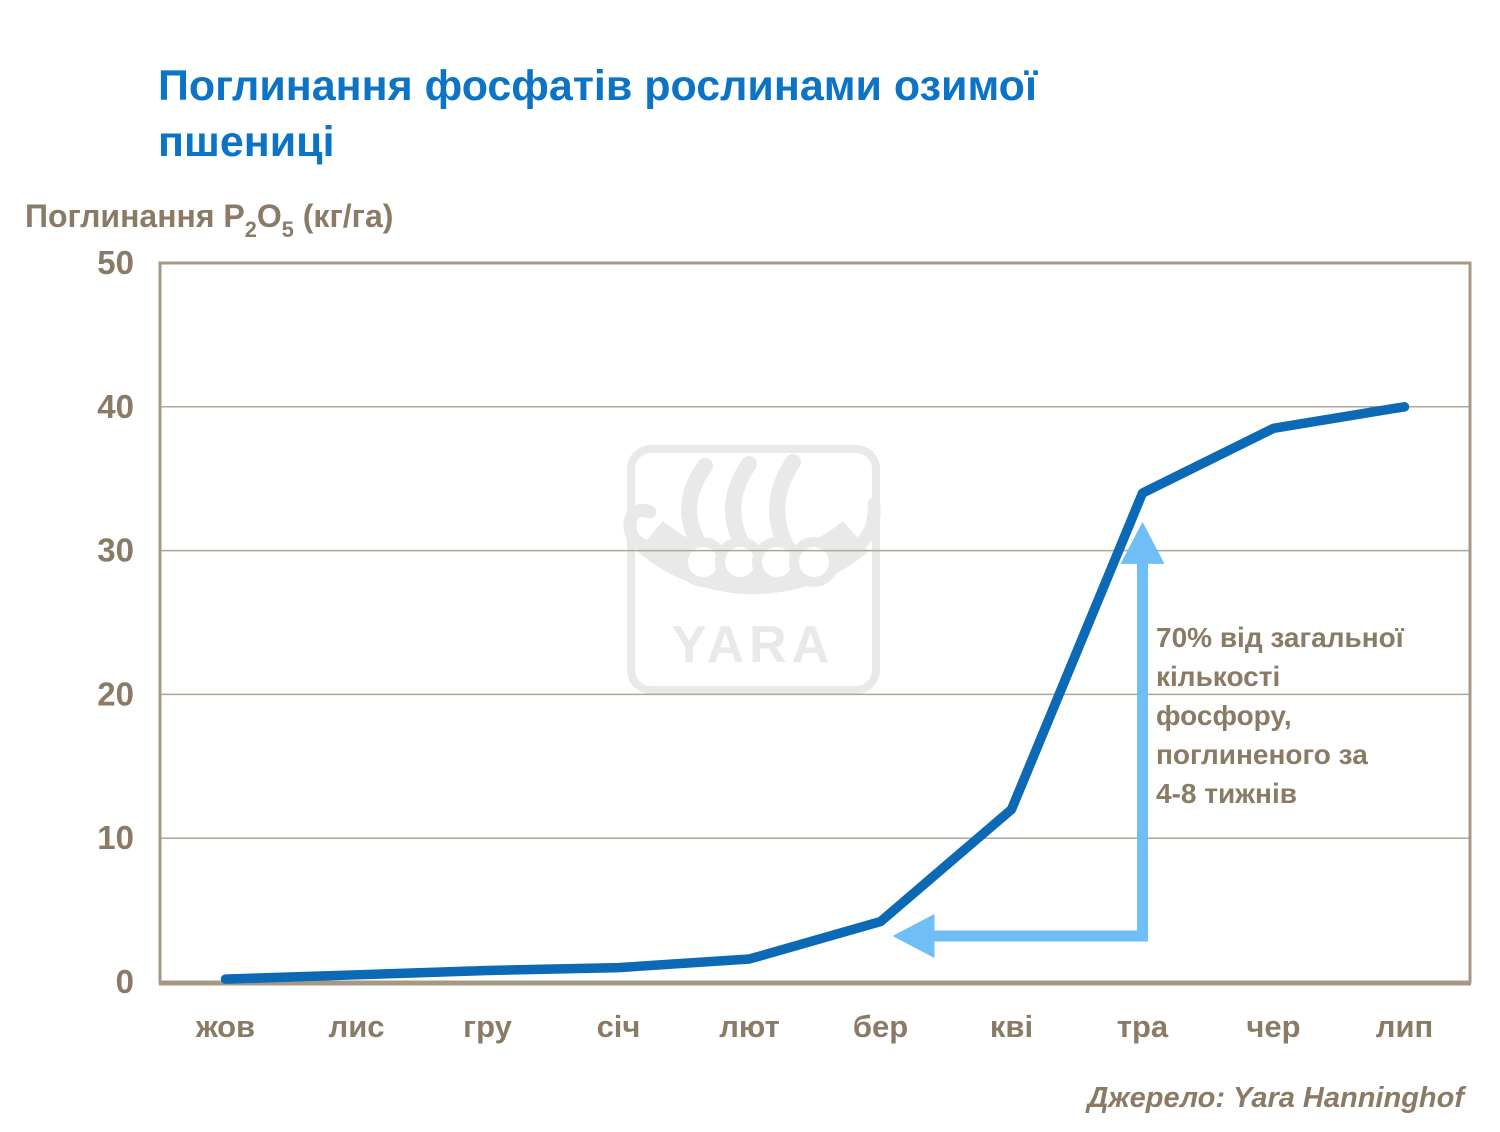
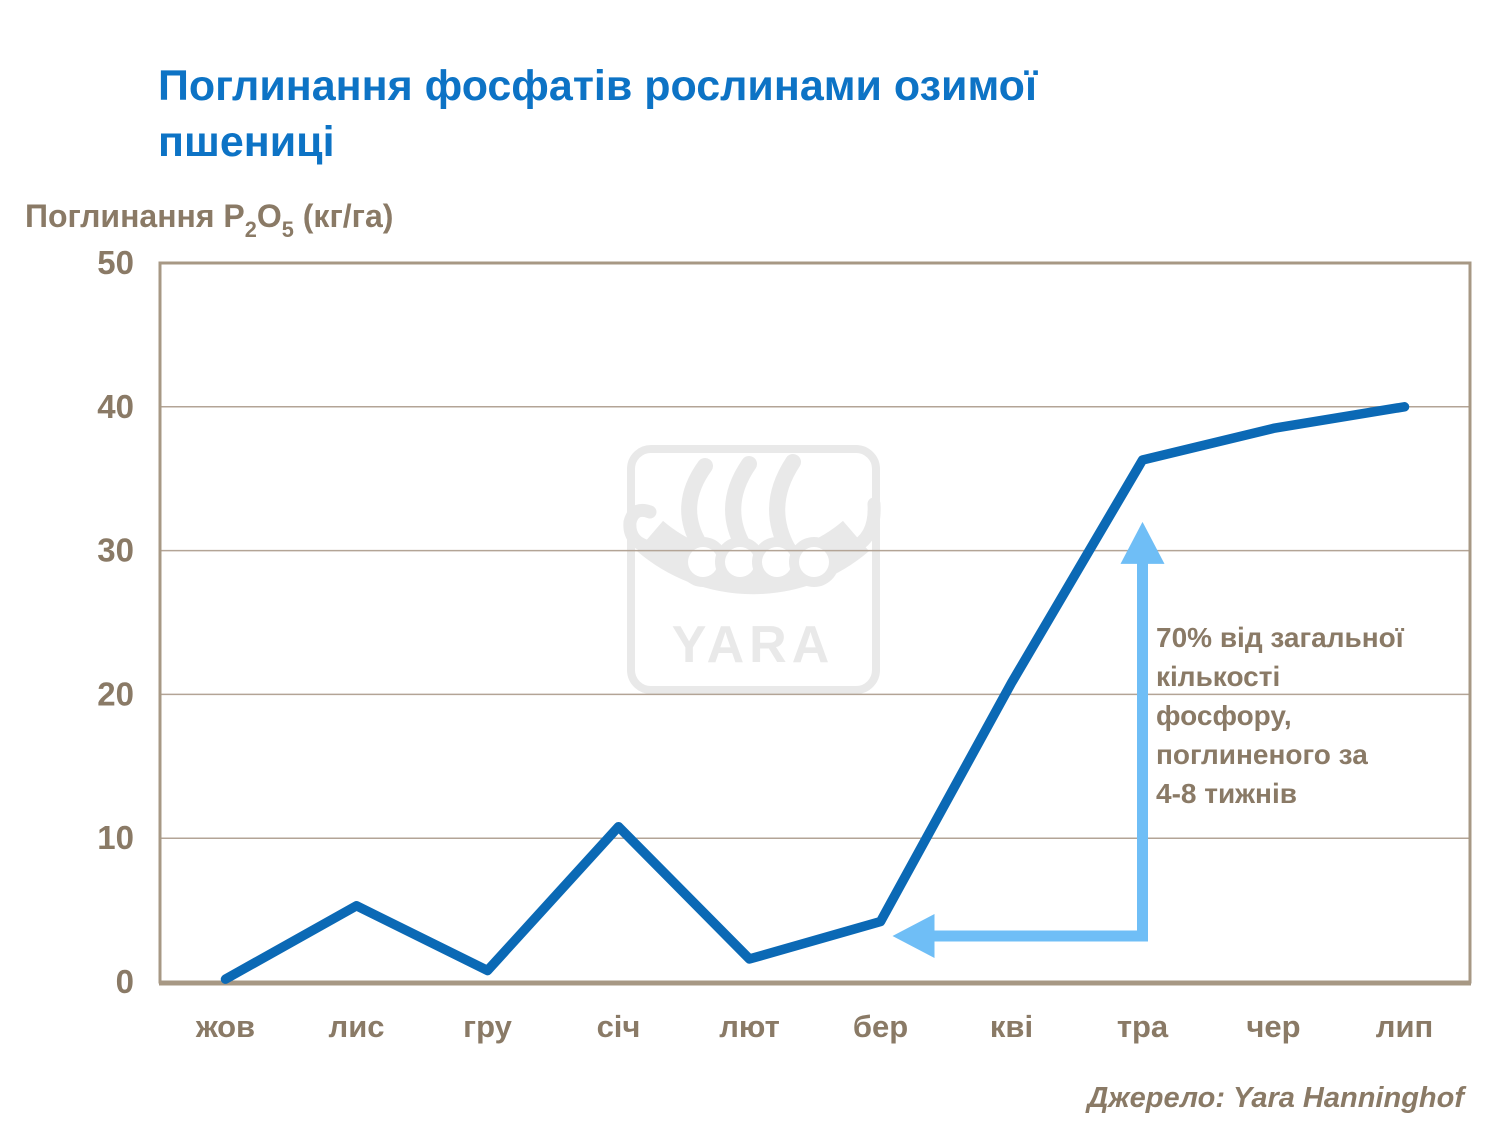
лис: 0.5 -> 5.3
січ: 1.0 -> 10.8
кві: 12.0 -> 20.8
тра: 34.0 -> 36.3
